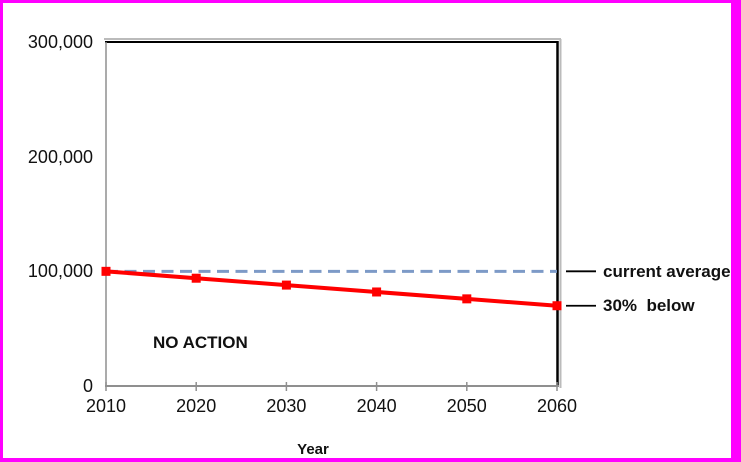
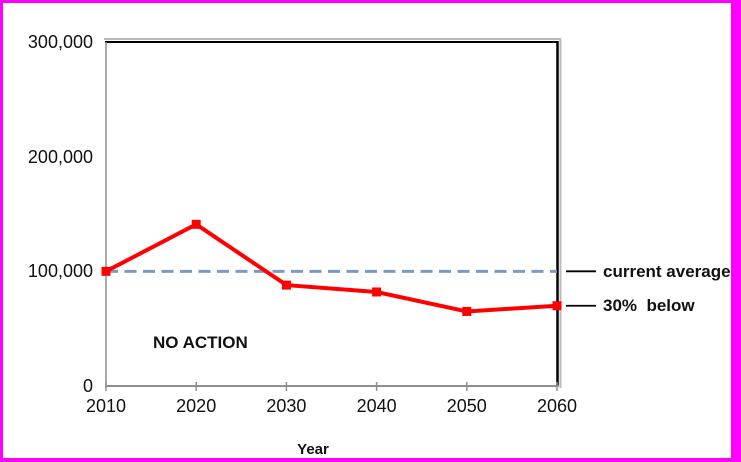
30% below/2020: 94000 -> 141000
30% below/2050: 76000 -> 65000
